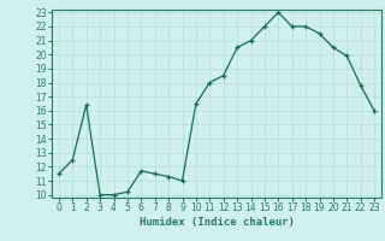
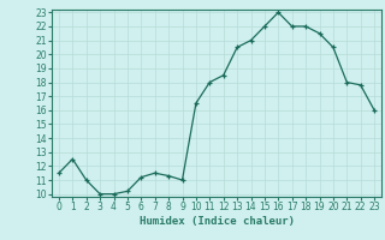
2: 16.4 -> 11.0
6: 11.7 -> 11.2
21: 19.9 -> 18.0
